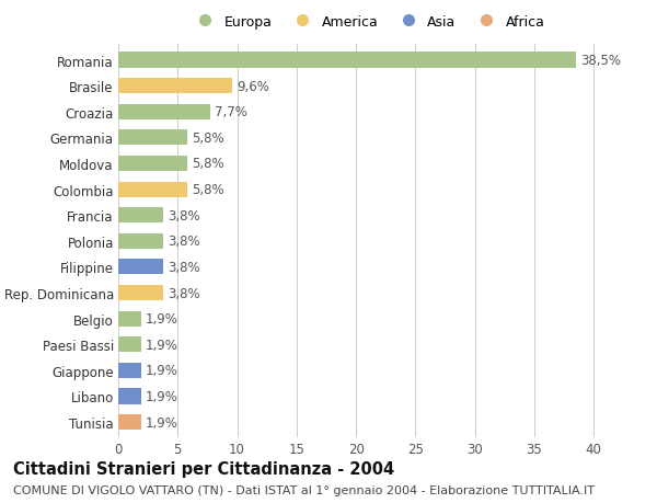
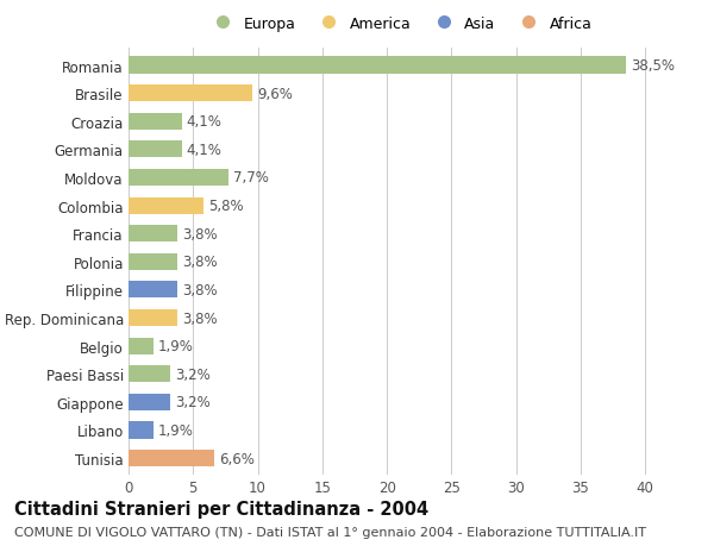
Croazia: 7,7% -> 4,1%
Germania: 5,8% -> 4,1%
Moldova: 5,8% -> 7,7%
Paesi Bassi: 1,9% -> 3,2%
Giappone: 1,9% -> 3,2%
Tunisia: 1,9% -> 6,6%
